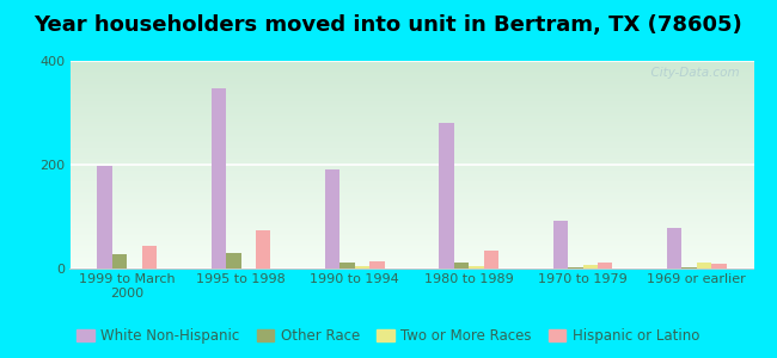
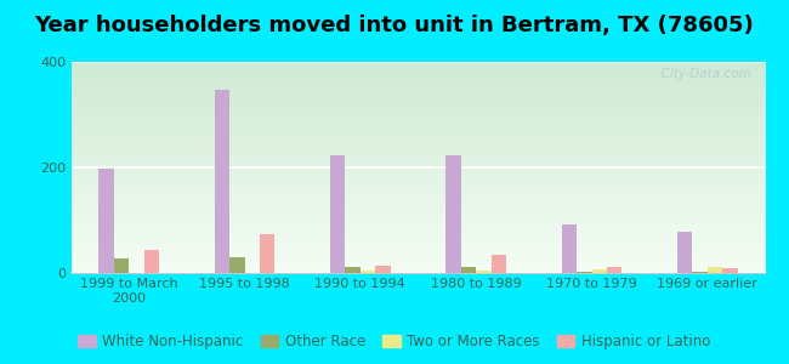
White Non-Hispanic/1990 to 1994: 190 -> 224
White Non-Hispanic/1980 to 1989: 280 -> 222
